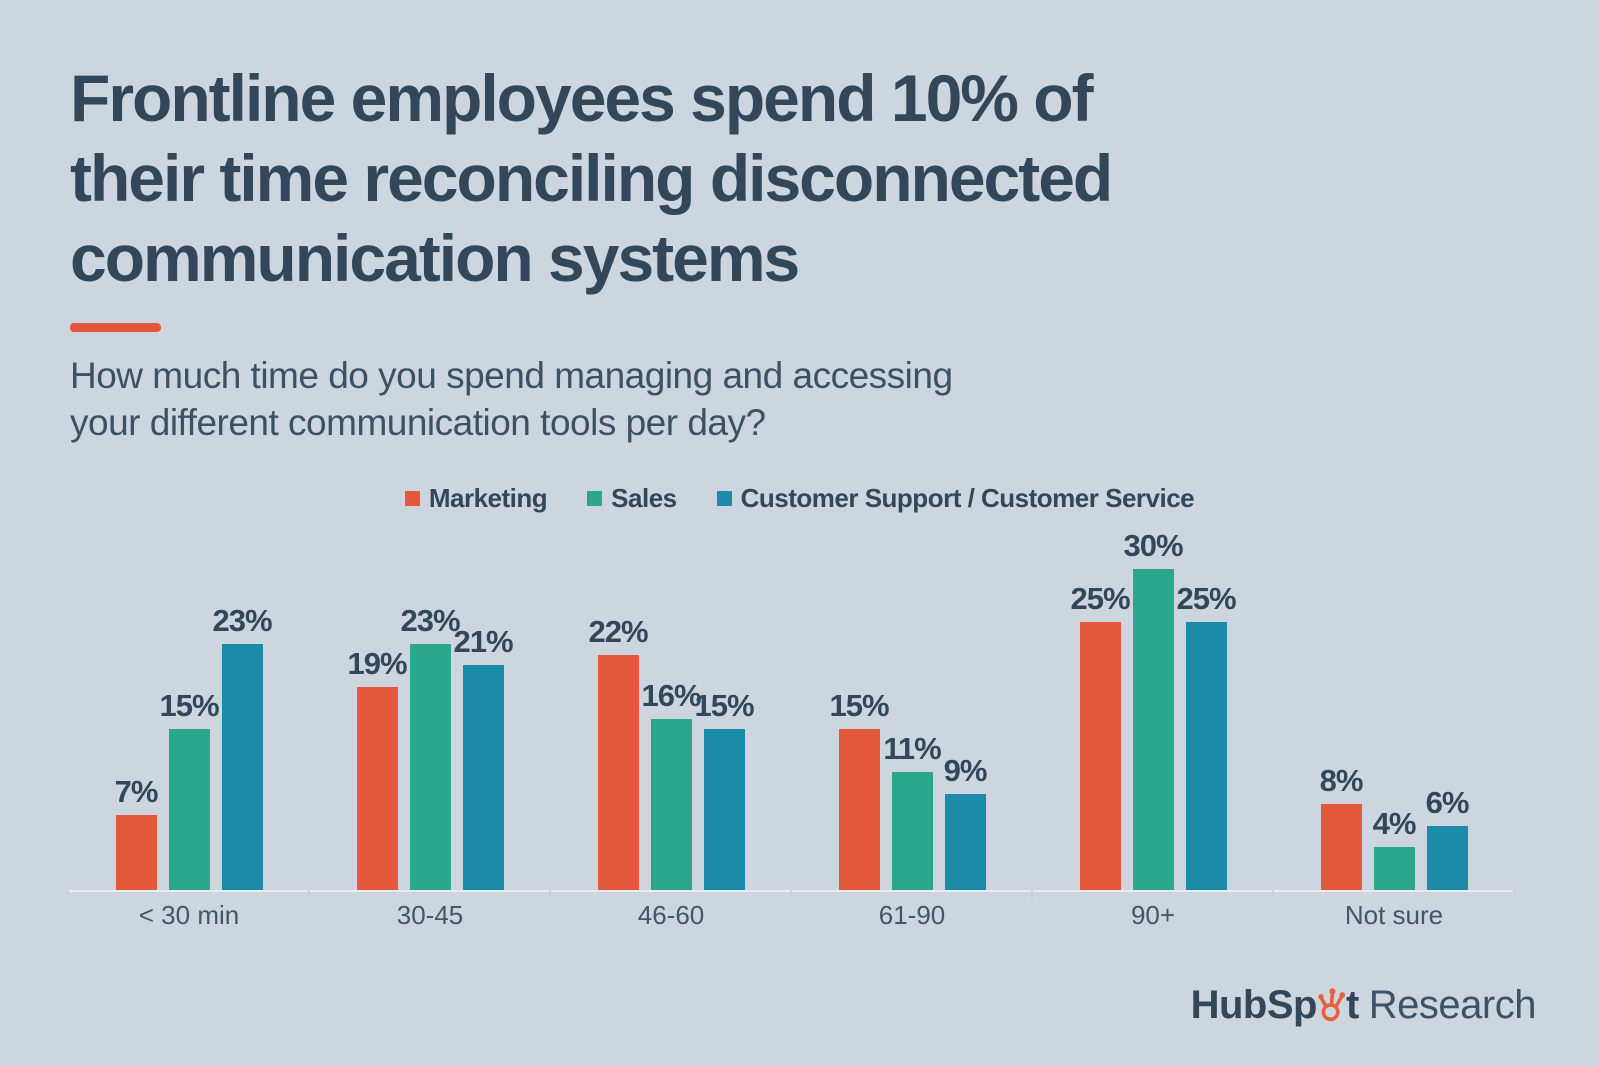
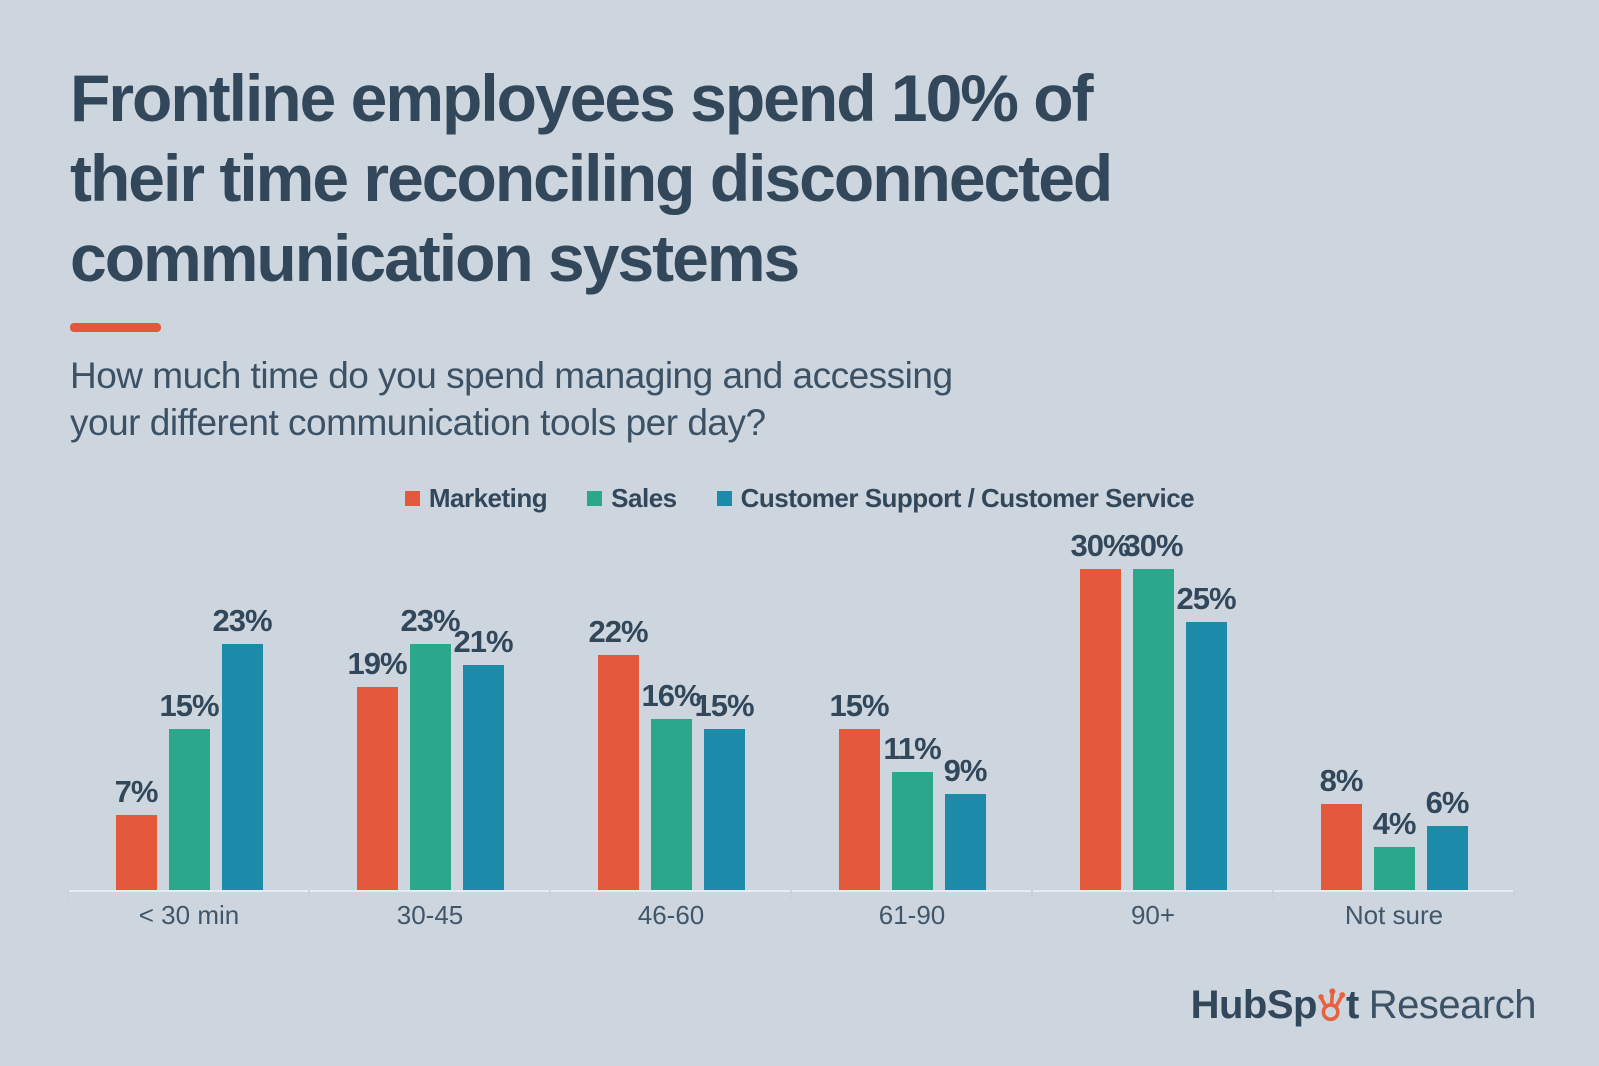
Marketing/90+: 25% -> 30%
